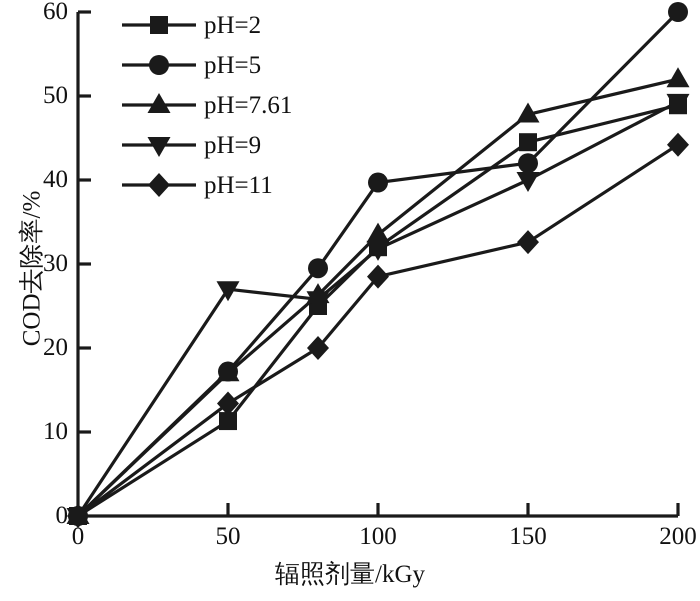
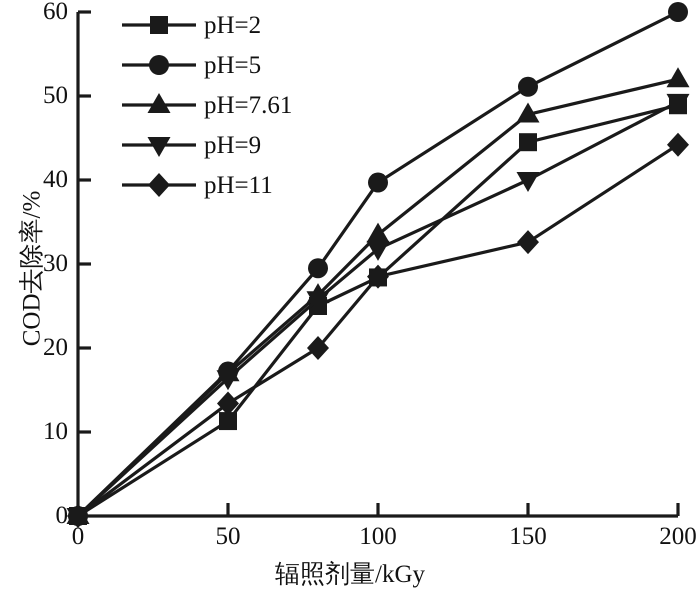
pH=9/50: 27 -> 16
pH=2/100: 32 -> 28
pH=5/150: 42 -> 51
